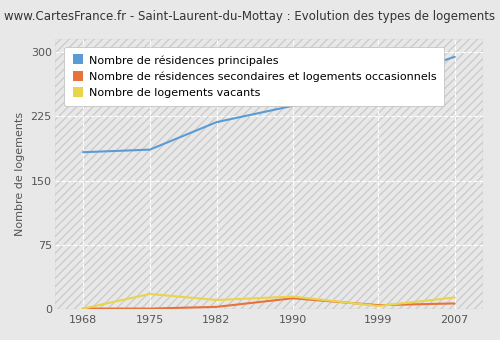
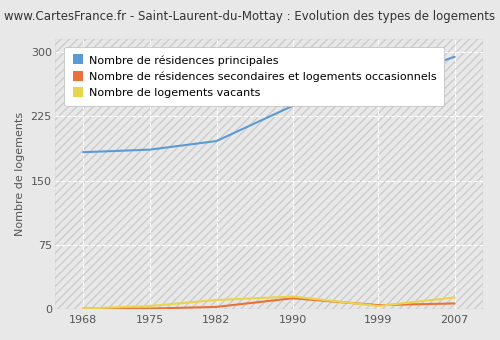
Nombre de logements vacants/1975: 18 -> 4
Nombre de résidences principales/1982: 218 -> 196
